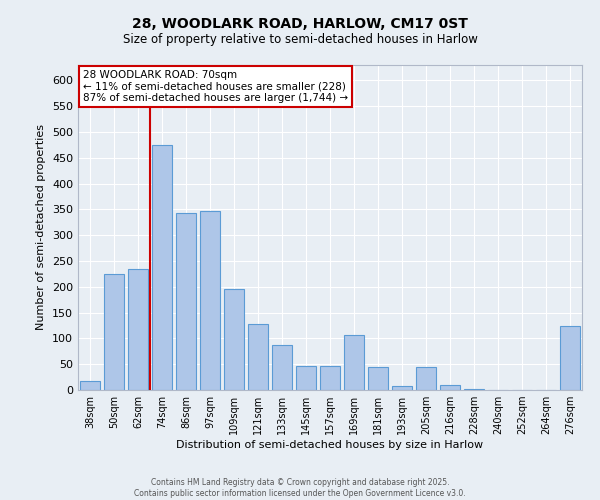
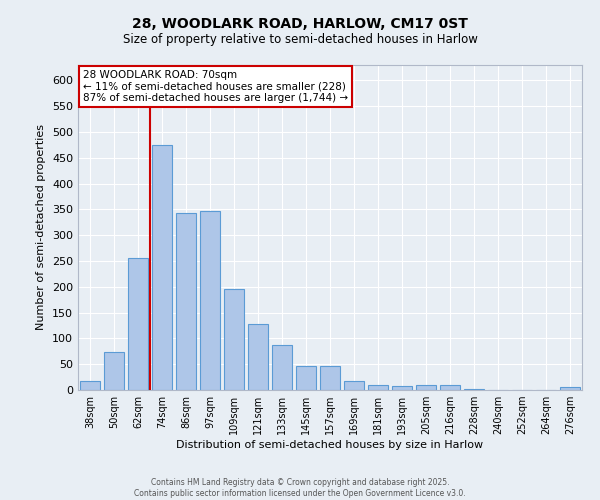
50sqm: 224 -> 74
62sqm: 234 -> 255
169sqm: 106 -> 17
181sqm: 44 -> 9
205sqm: 44 -> 9
276sqm: 124 -> 5
